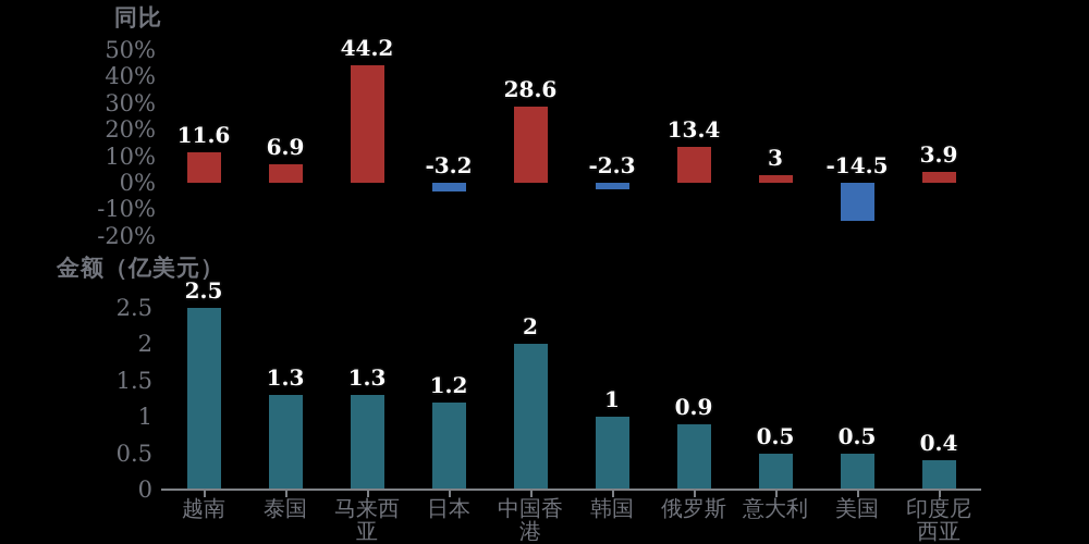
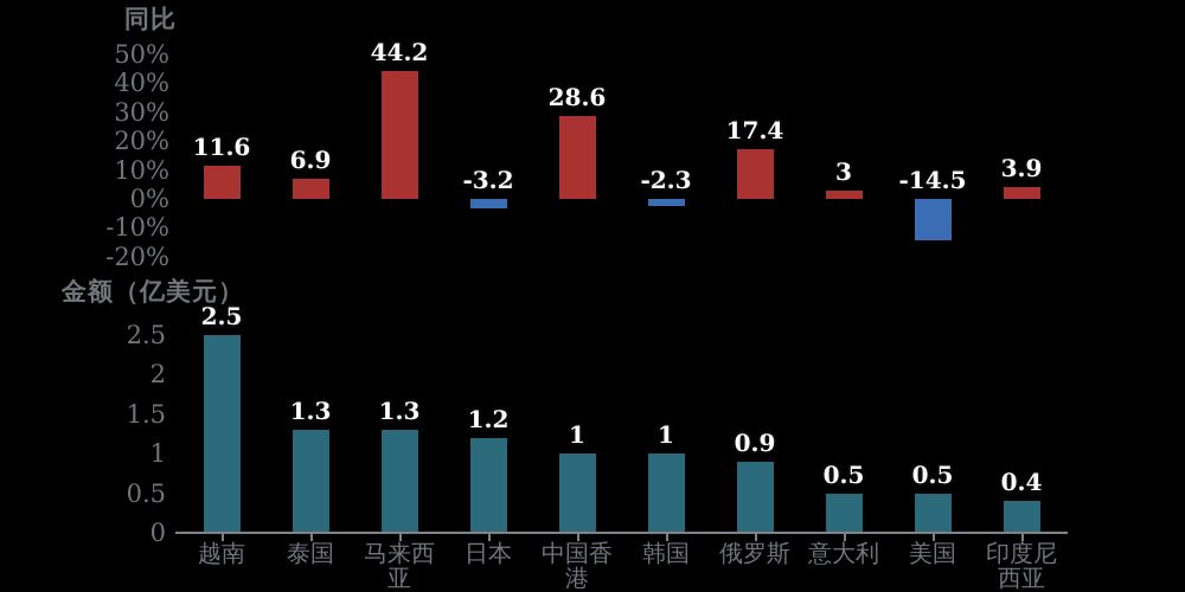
同比/俄罗斯: 13.4 -> 17.4
金额（亿美元）/中国香港: 2 -> 1
